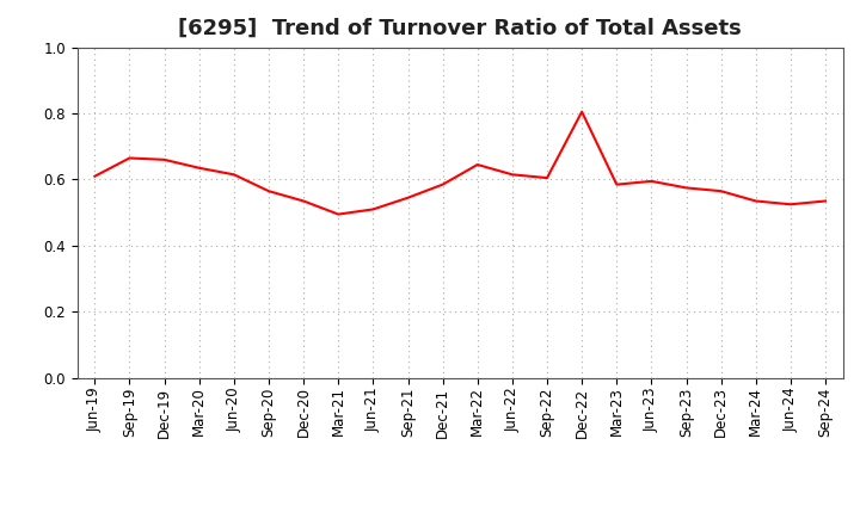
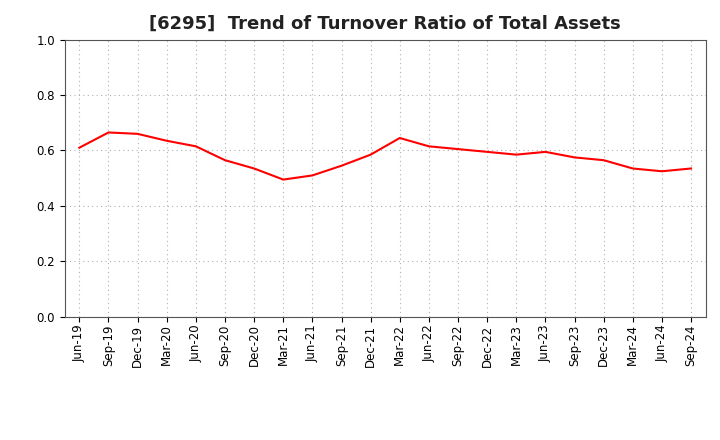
Dec-22: 0.805 -> 0.595
